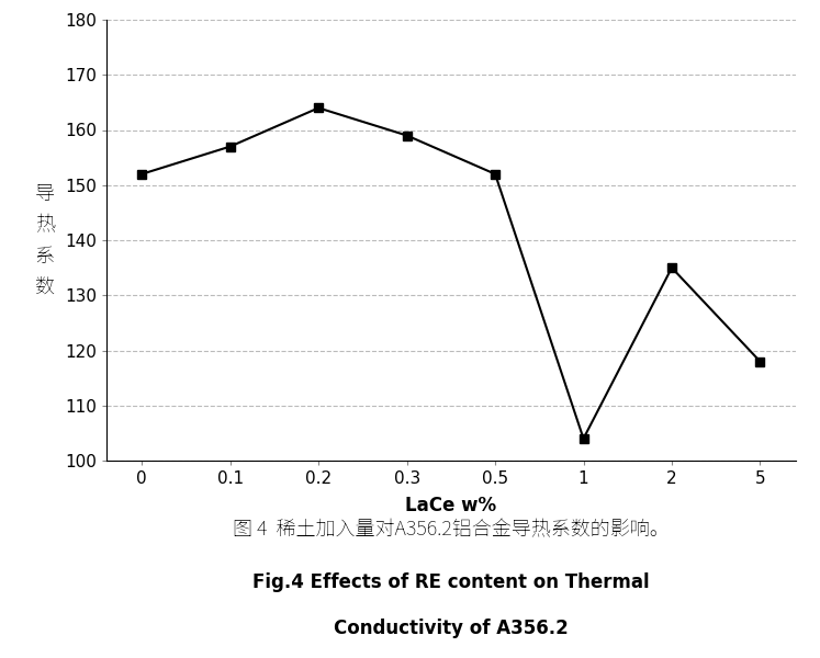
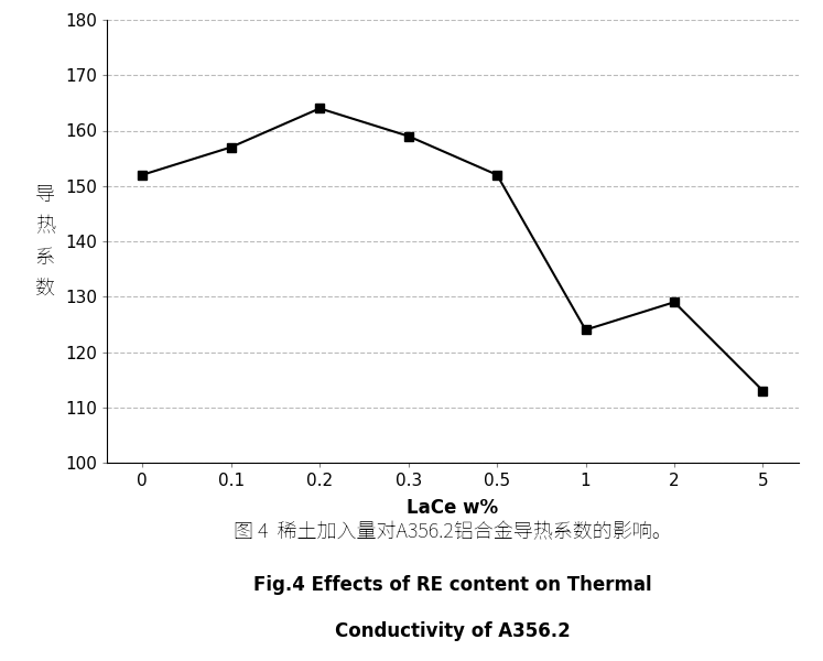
1: 104 -> 124
2: 135 -> 129
5: 118 -> 113
